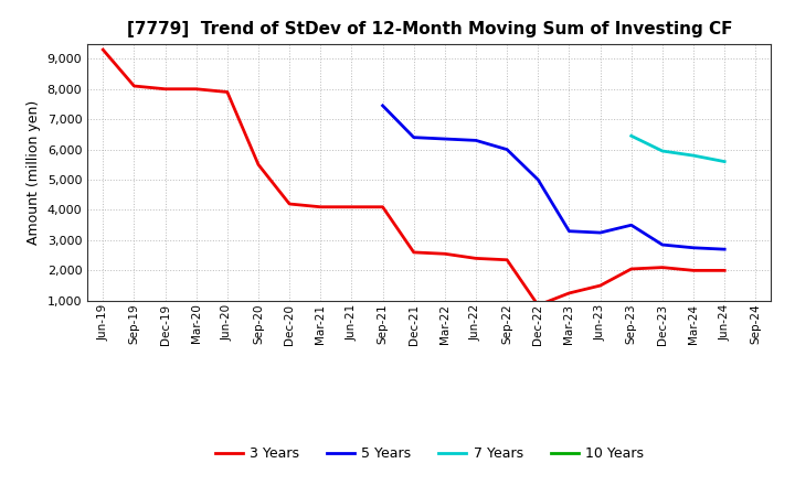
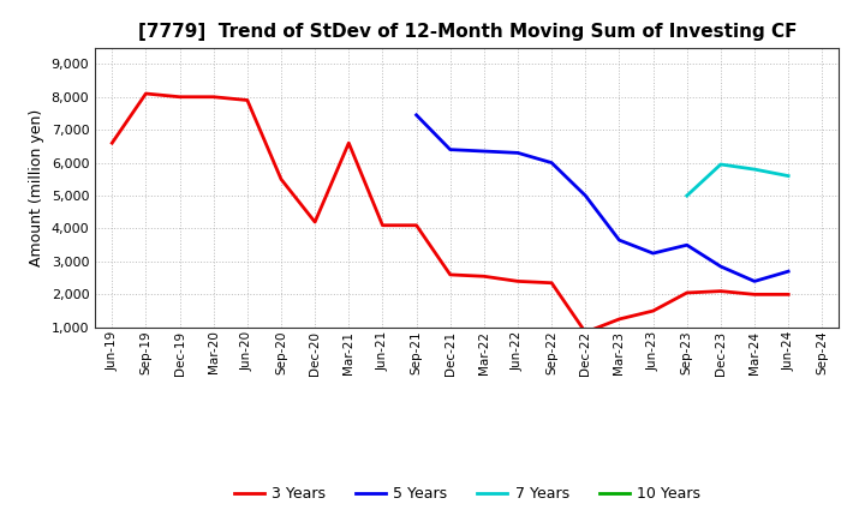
3 Years/Jun-19: 9,300 -> 6,600
3 Years/Mar-21: 4,100 -> 6,600
5 Years/Mar-23: 3,300 -> 3,650
7 Years/Sep-23: 6,450 -> 5,000
5 Years/Mar-24: 2,750 -> 2,400
